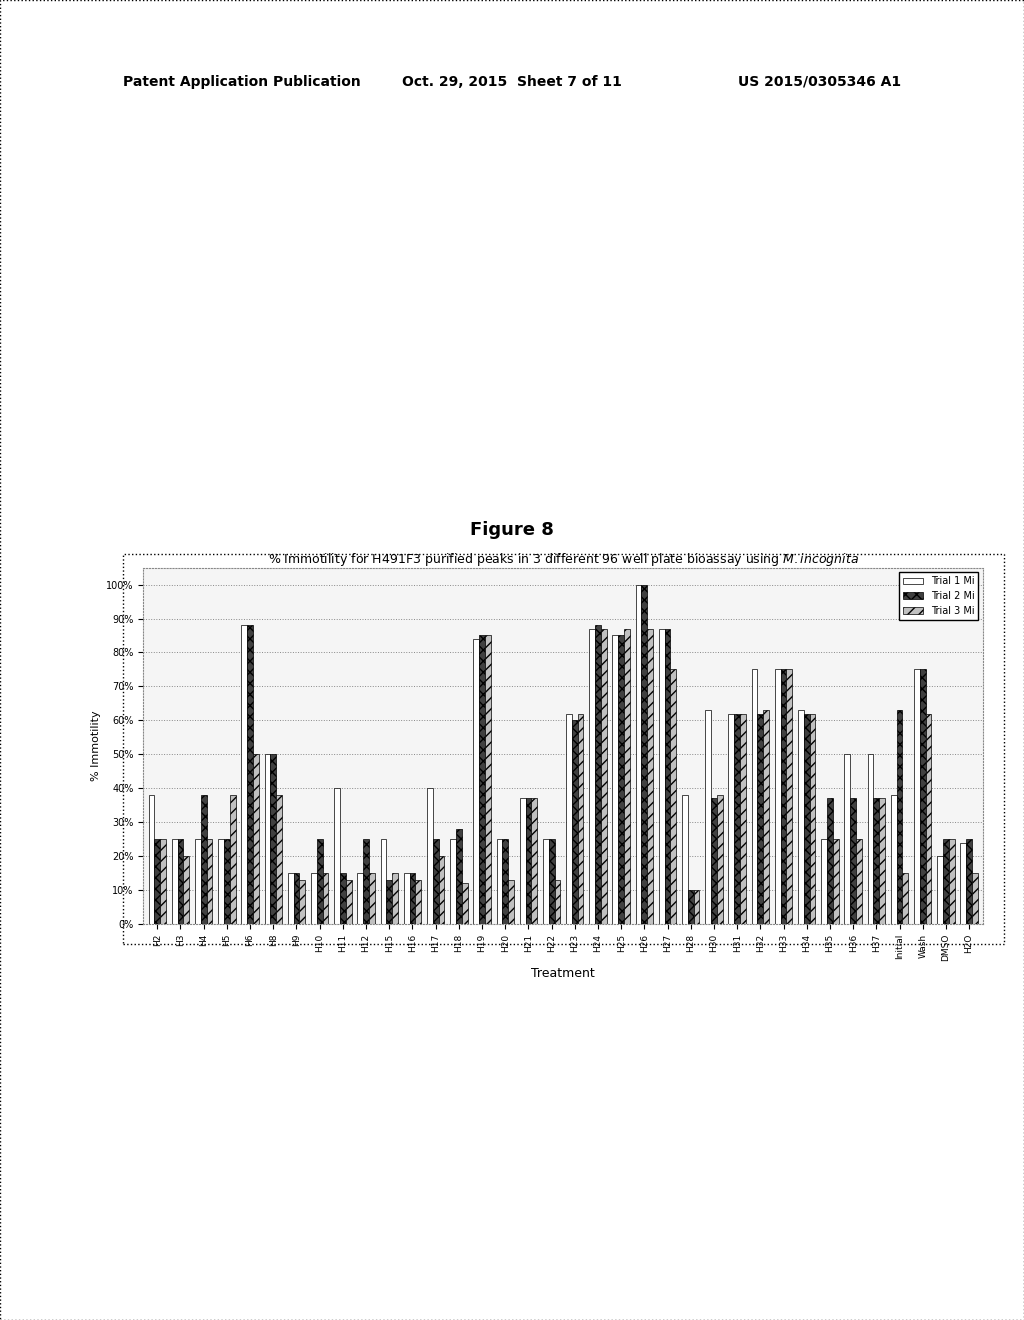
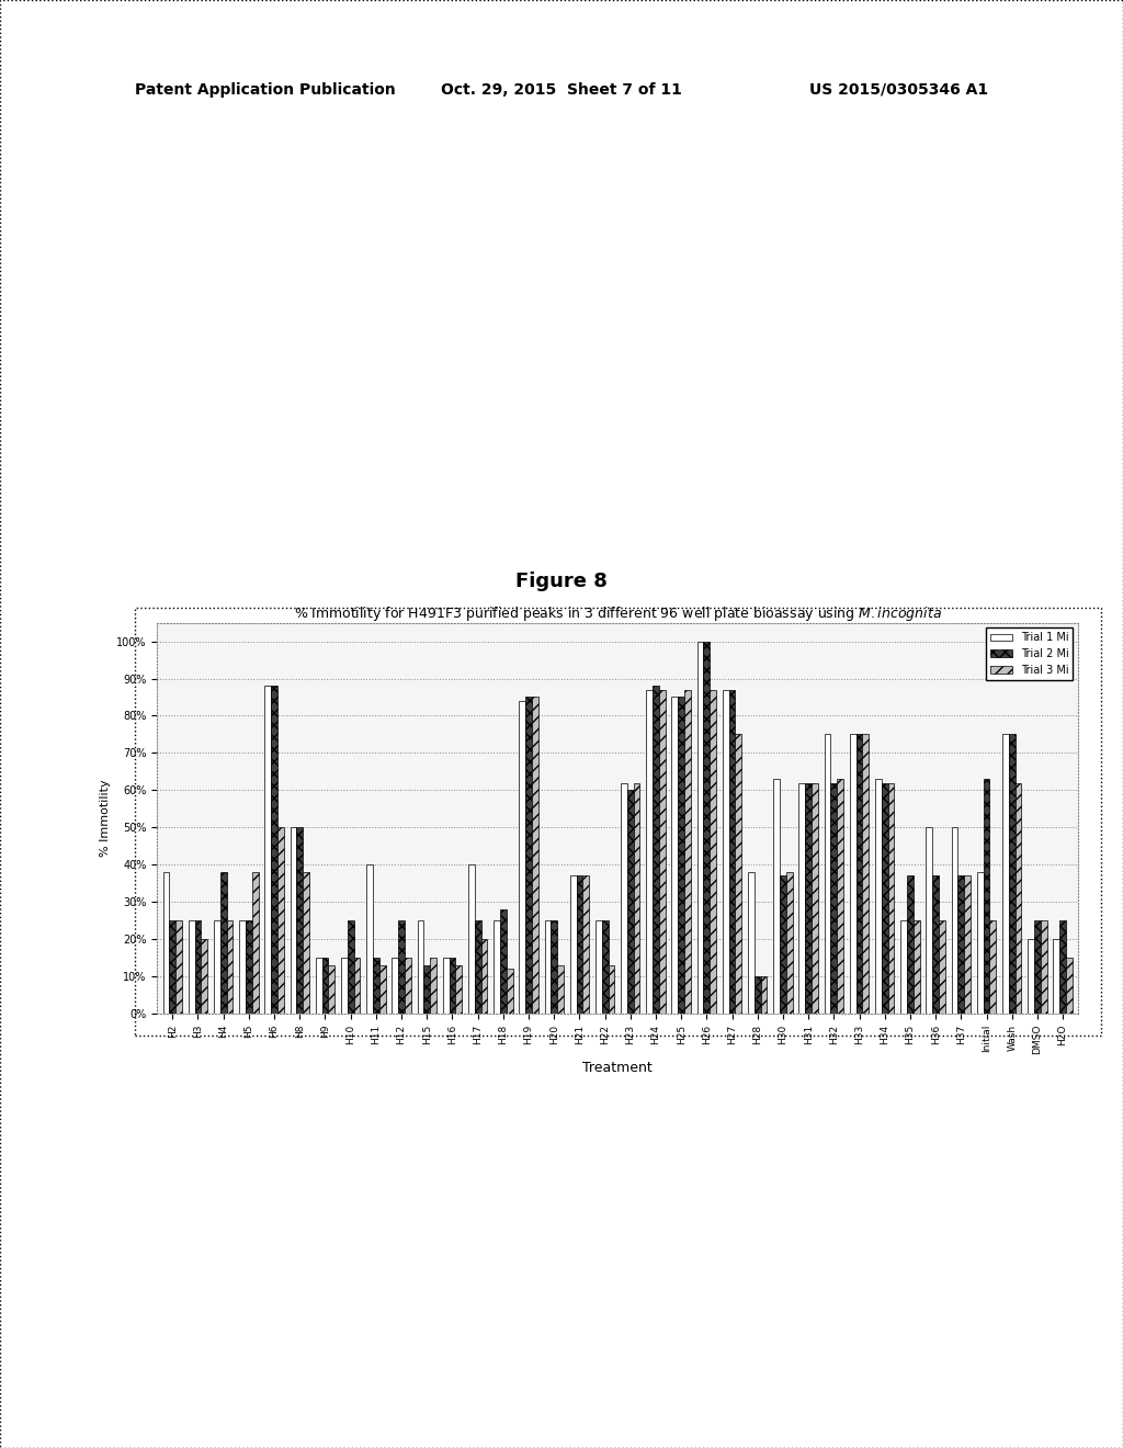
Trial 3 Mi/Initial: 15% -> 25%
Trial 1 Mi/H2O: 24% -> 20%
